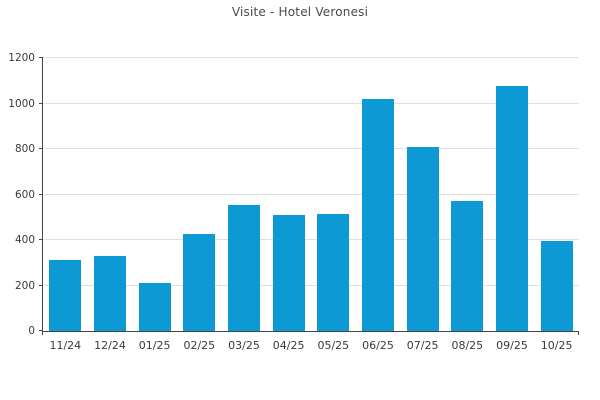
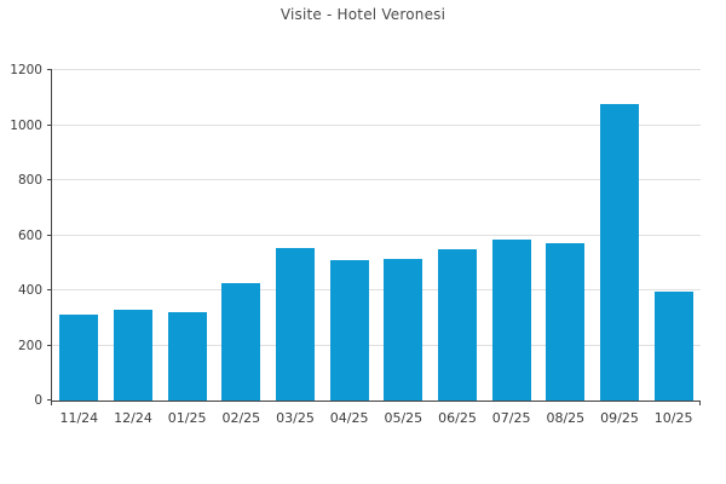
01/25: 210 -> 320
06/25: 1020 -> 550
07/25: 810 -> 580
